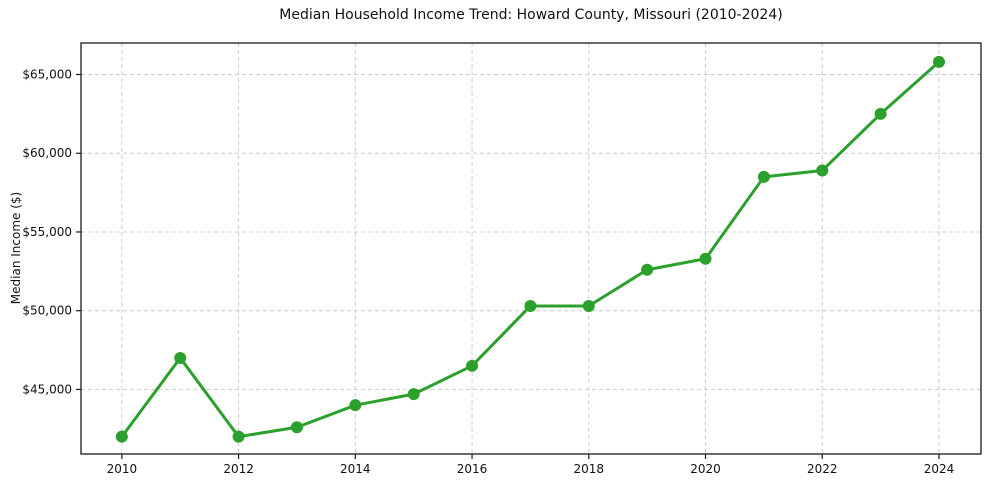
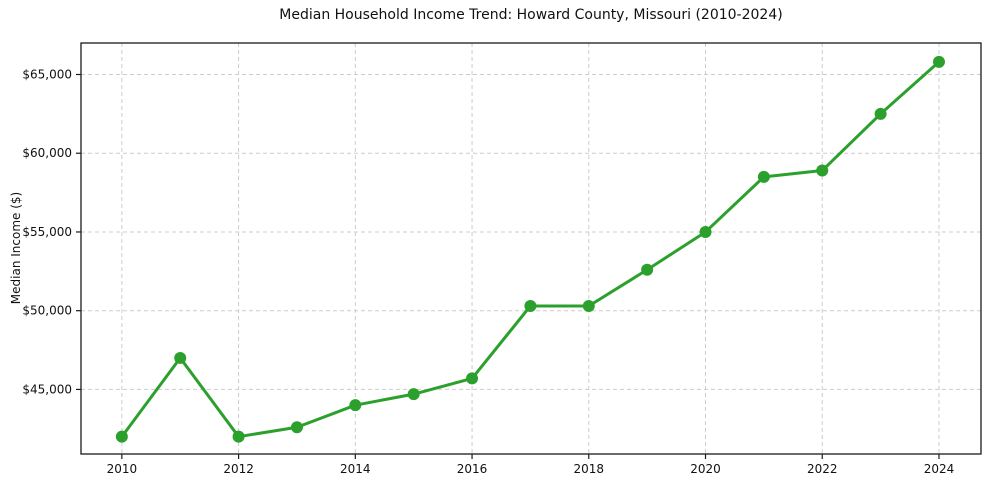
2016: $46500 -> $45700
2020: $53300 -> $55000
